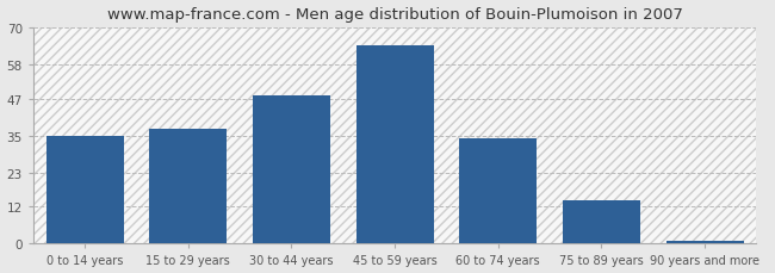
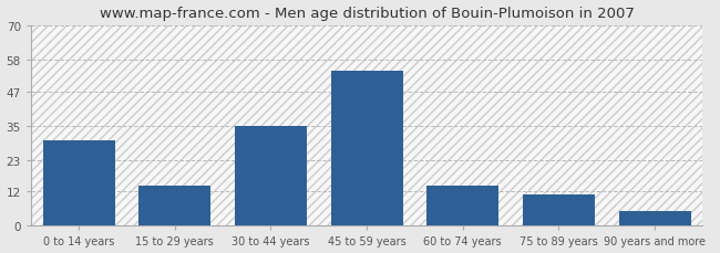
0 to 14 years: 35 -> 30
15 to 29 years: 37 -> 14
30 to 44 years: 48 -> 35
45 to 59 years: 64 -> 54
60 to 74 years: 34 -> 14
75 to 89 years: 14 -> 11
90 years and more: 1 -> 5
